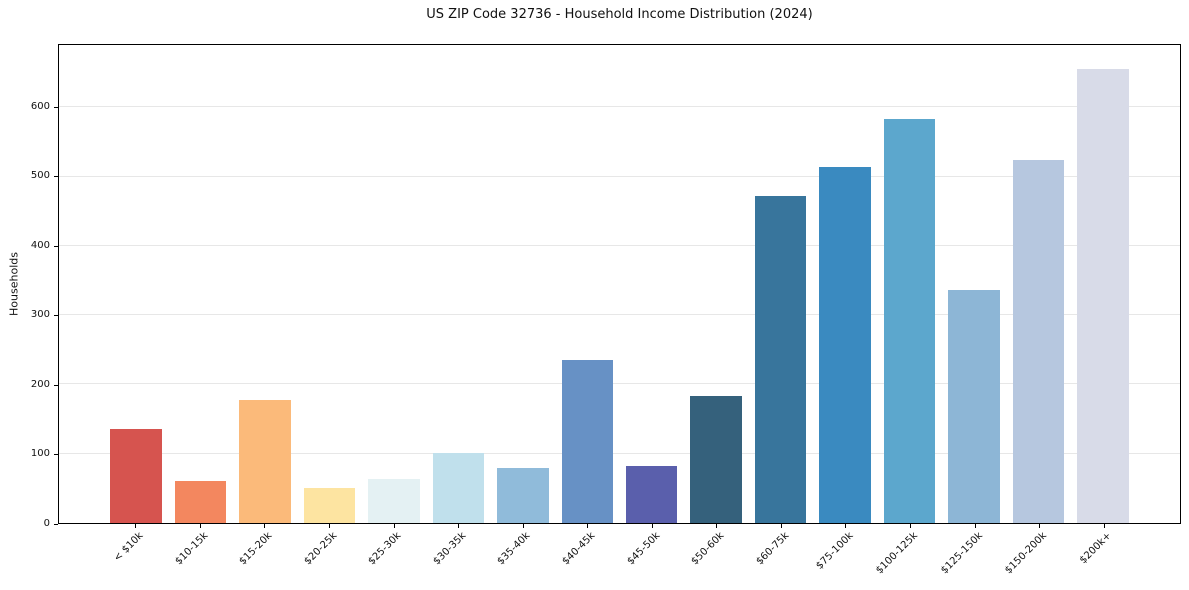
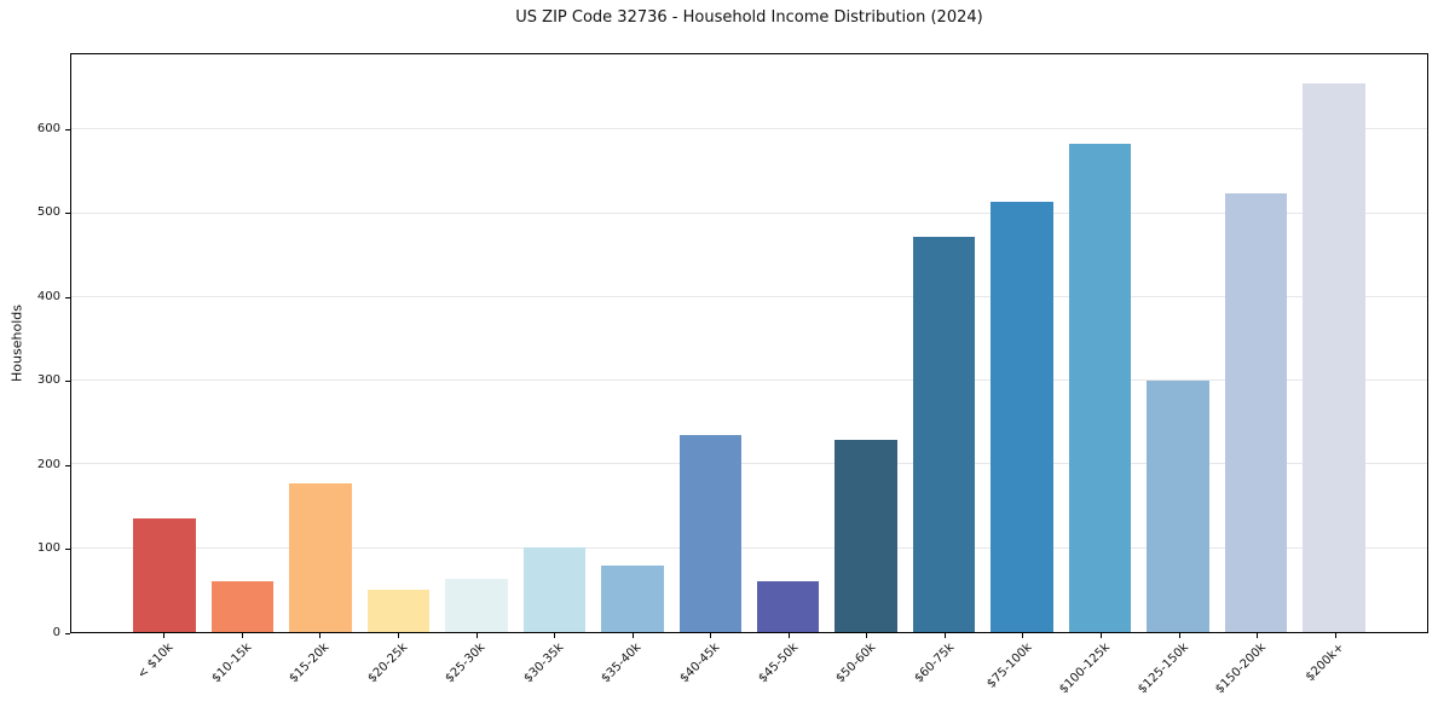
$45-50k: 80 -> 60
$50-60k: 180 -> 230
$125-150k: 340 -> 300
